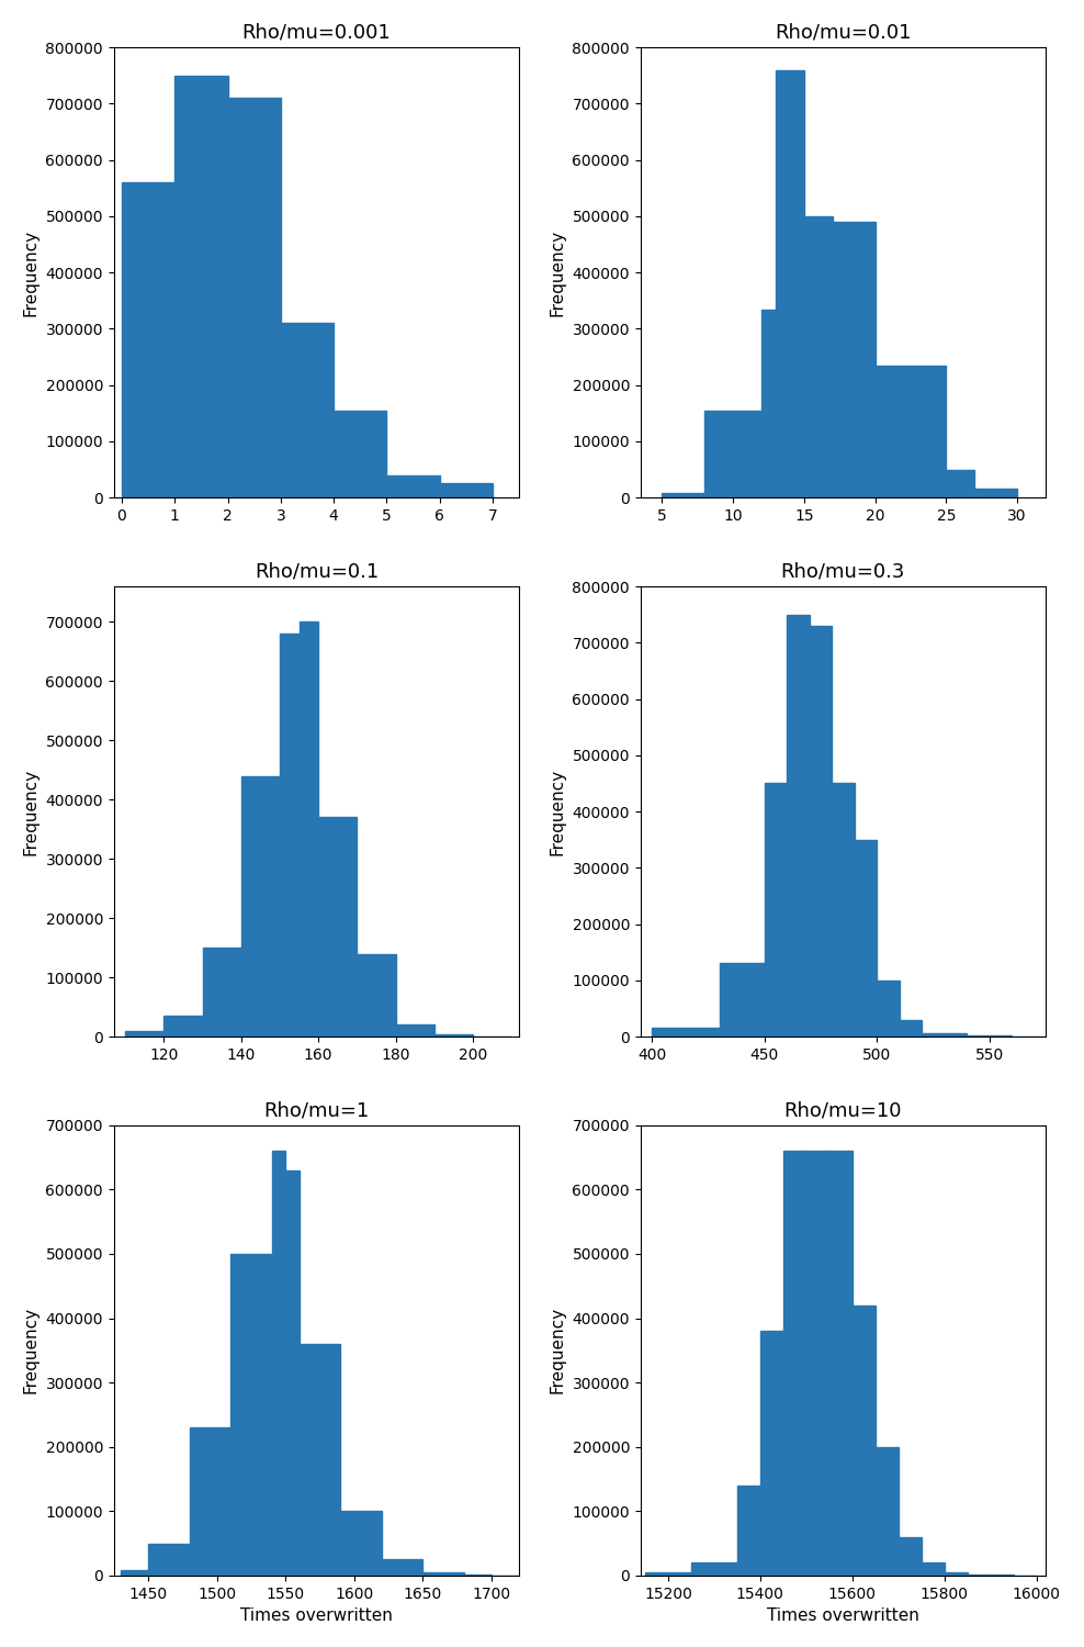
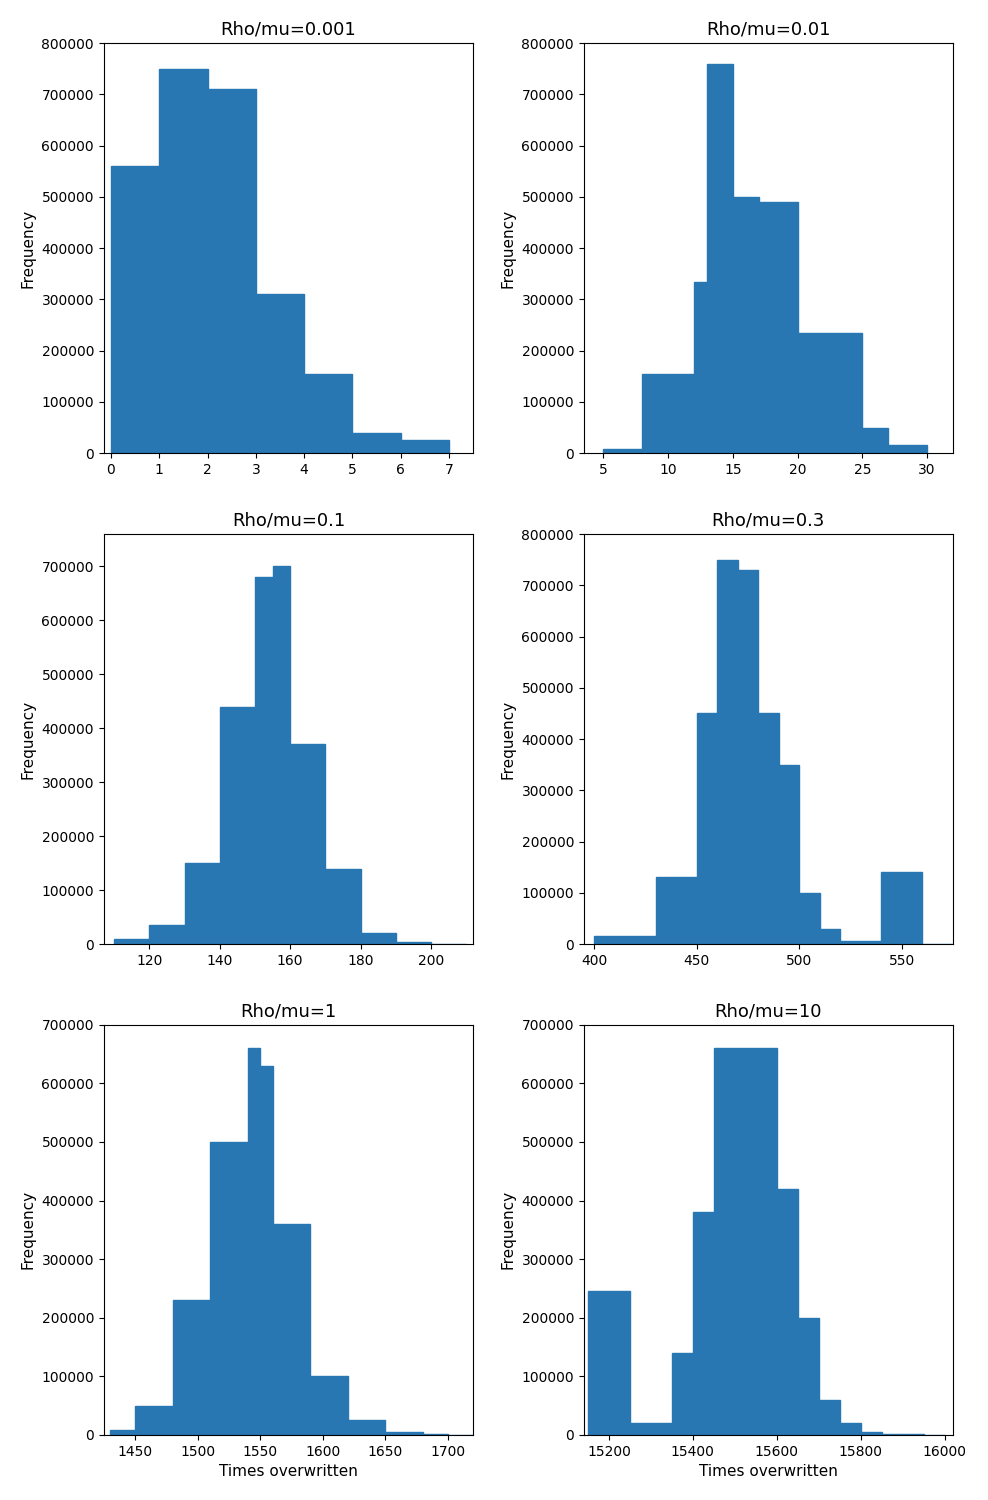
Rho/mu=0.3/550: 2000 -> 140000
Rho/mu=10/15200: 5000 -> 246000
